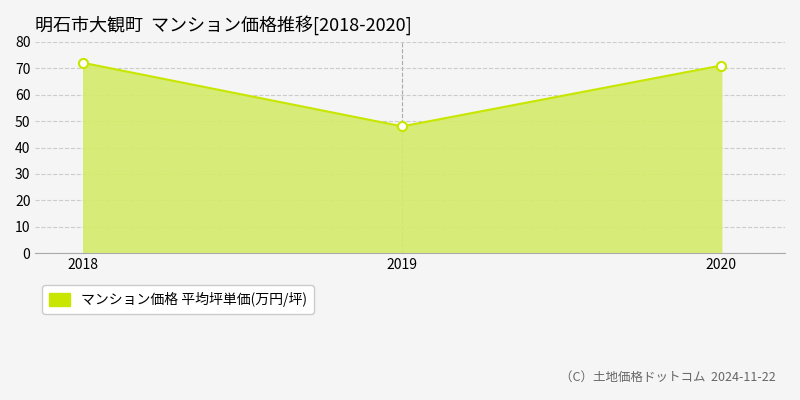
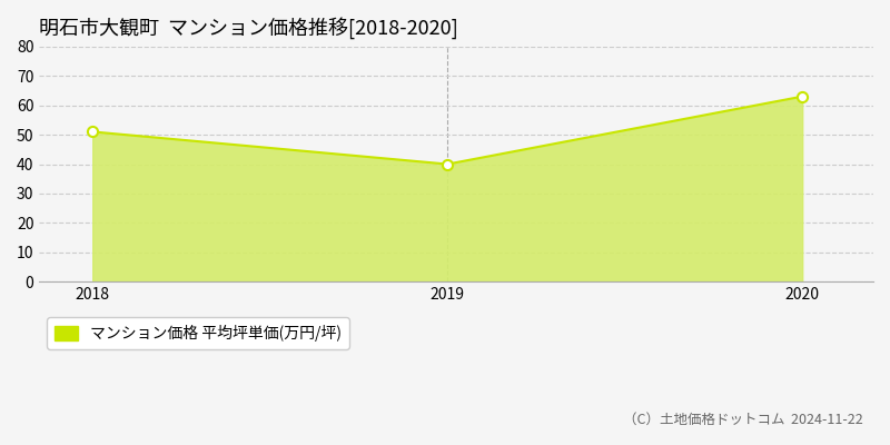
2018: 72 -> 51
2019: 48 -> 40
2020: 71 -> 63
